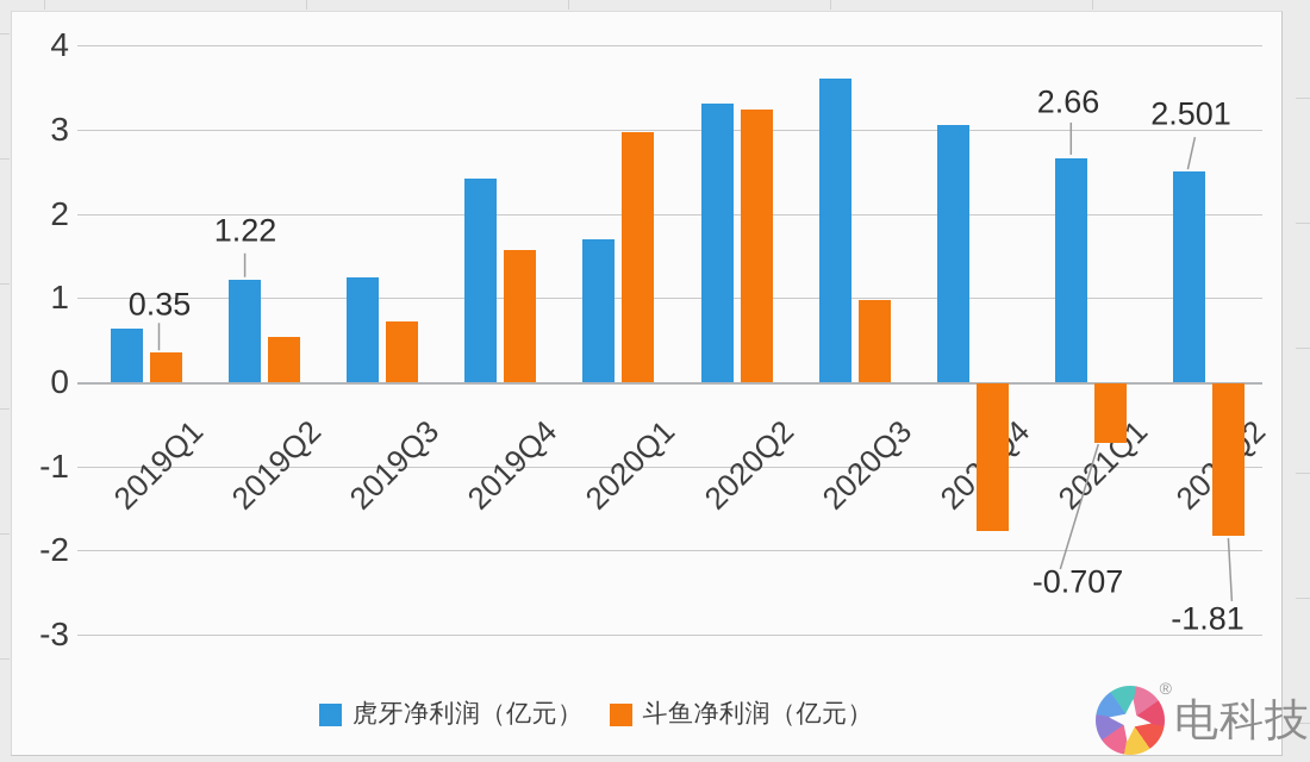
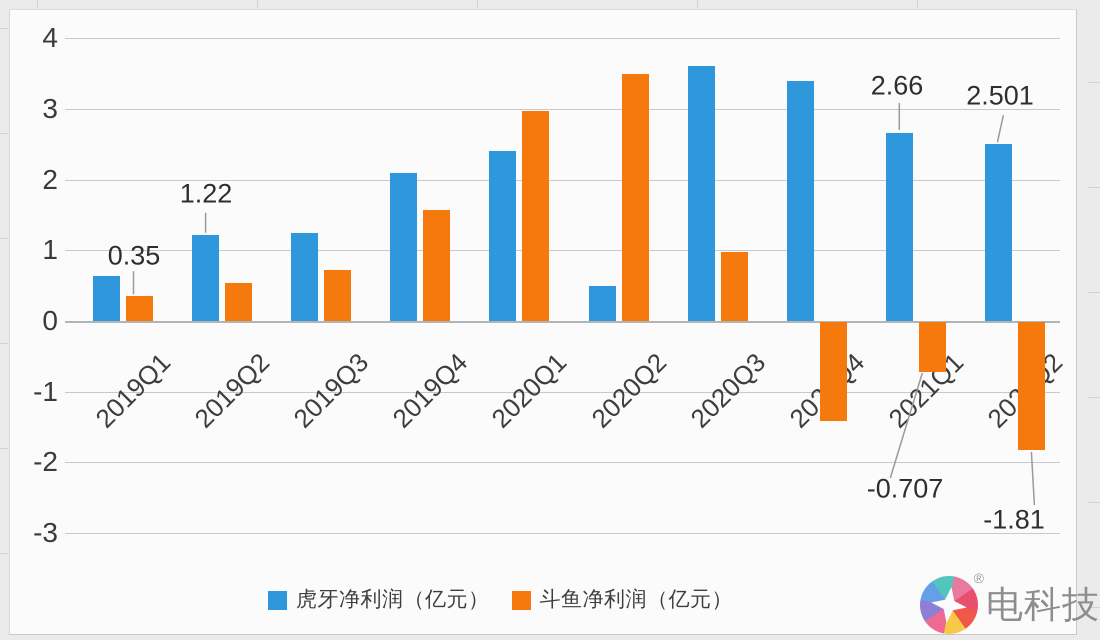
虎牙净利润（亿元）/2019Q4: 2.4 -> 2.1
虎牙净利润（亿元）/2020Q1: 1.7 -> 2.4
虎牙净利润（亿元）/2020Q2: 3.3 -> 0.5
斗鱼净利润（亿元）/2020Q2: 3.2 -> 3.5
虎牙净利润（亿元）/2020Q4: 3.0 -> 3.4
斗鱼净利润（亿元）/2020Q4: -1.8 -> -1.4
